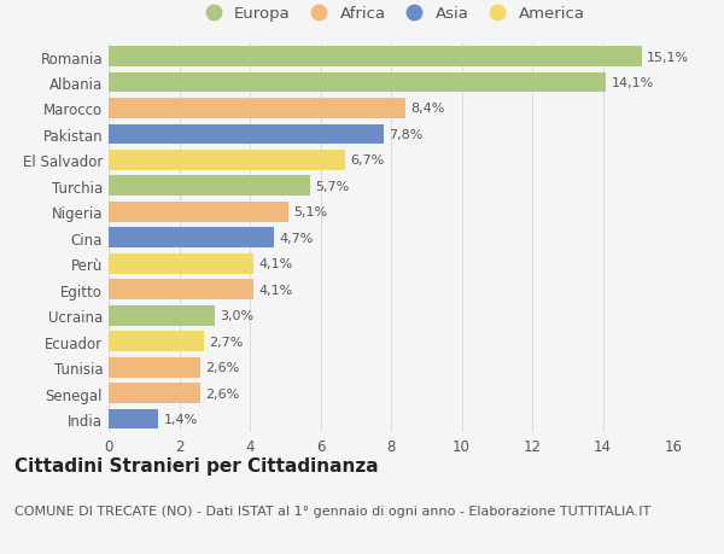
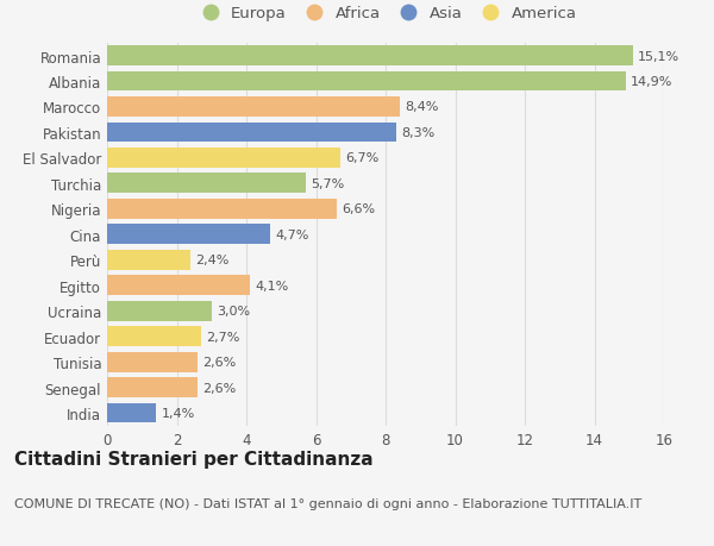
Albania: 14,1% -> 14,9%
Pakistan: 7,8% -> 8,3%
Nigeria: 5,1% -> 6,6%
Perù: 4,1% -> 2,4%
